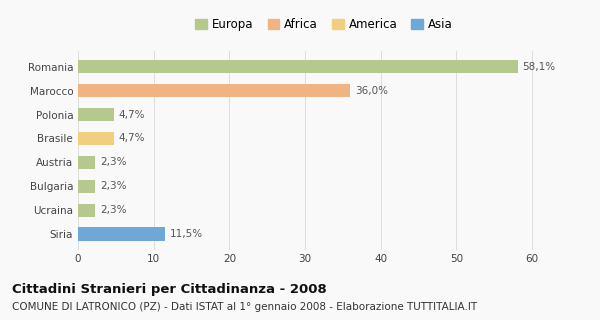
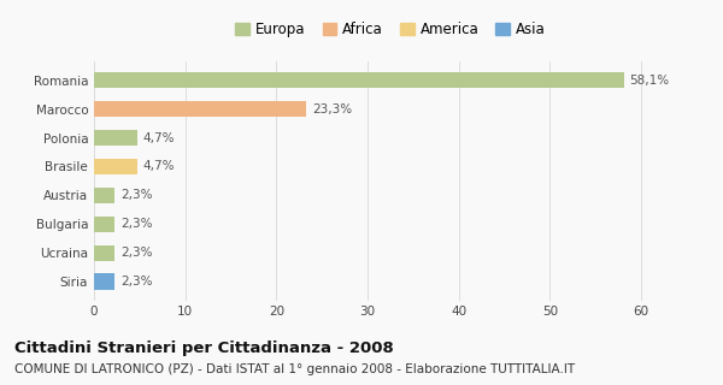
Marocco: 36,0% -> 23,3%
Siria: 11,5% -> 2,3%
